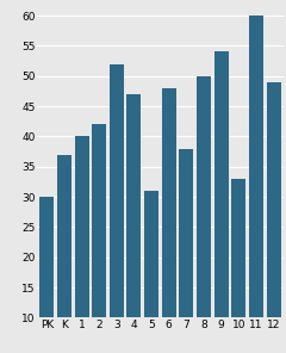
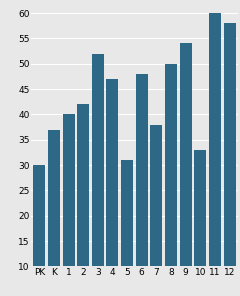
12: 49 -> 58
